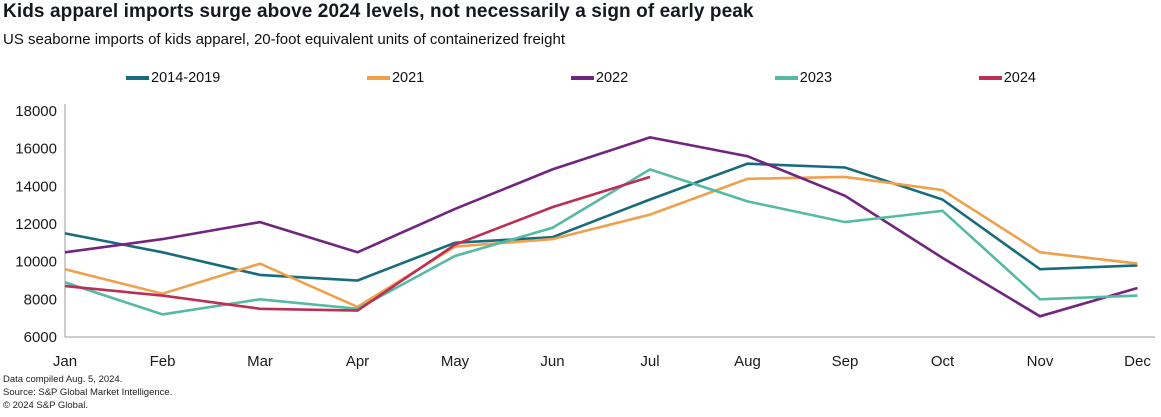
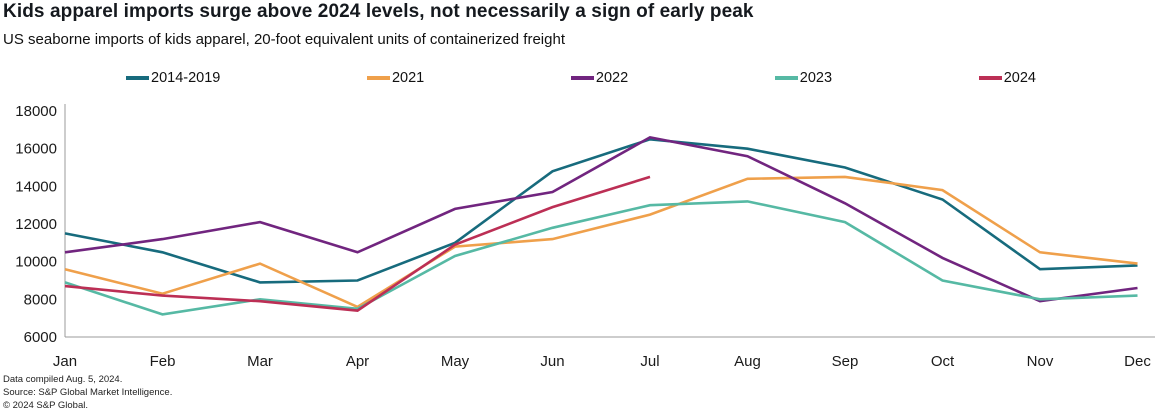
2014-2019/Mar: 9300 -> 8900
2024/Mar: 7500 -> 7900
2014-2019/Jun: 11300 -> 14800
2022/Jun: 14900 -> 13700
2014-2019/Jul: 13300 -> 16500
2023/Jul: 14900 -> 13000
2014-2019/Aug: 15200 -> 16000
2022/Sep: 13500 -> 13100
2023/Oct: 12700 -> 9000
2022/Nov: 7100 -> 7900
